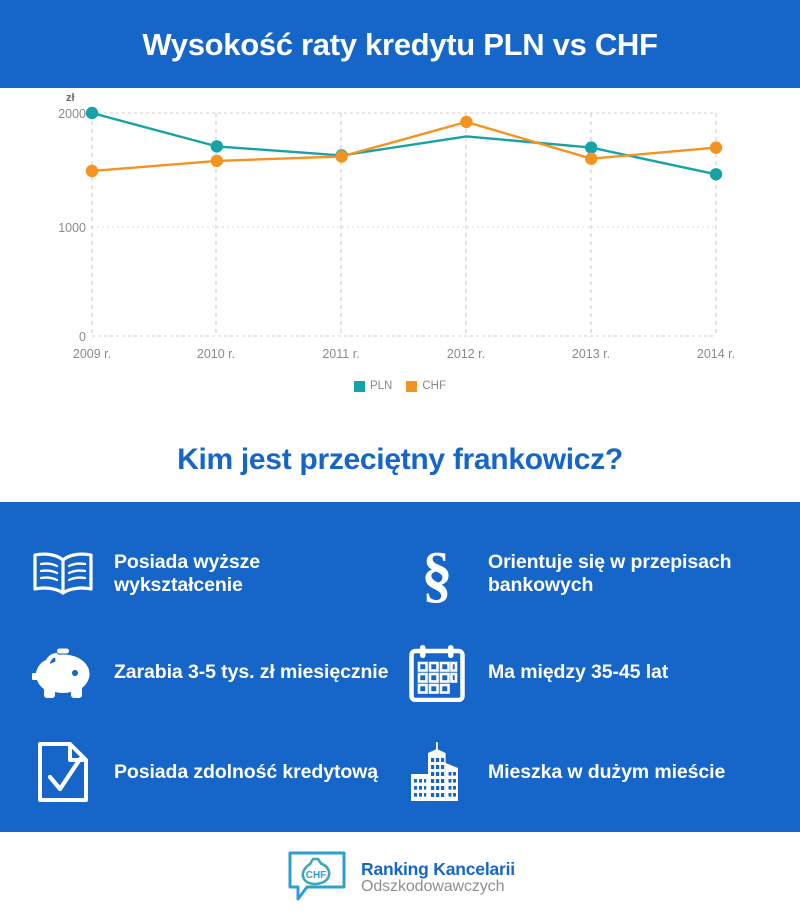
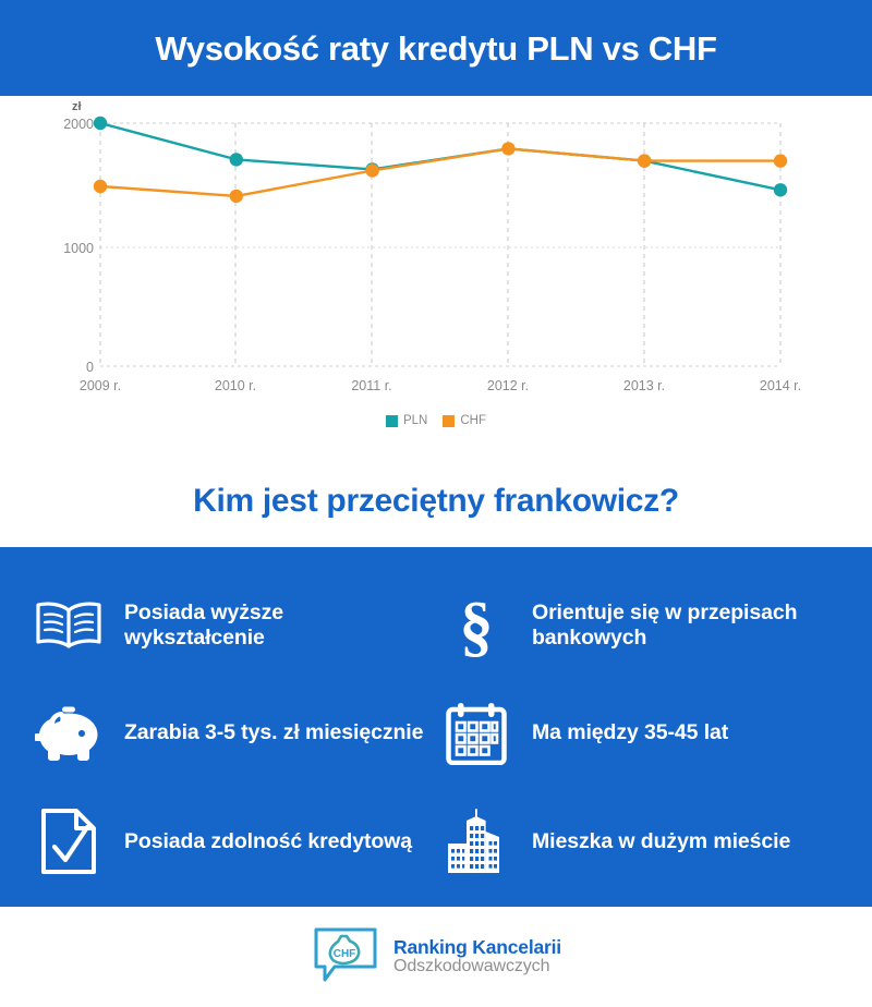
CHF/2010 r.: 1570 -> 1400
CHF/2012 r.: 1920 -> 1790
CHF/2013 r.: 1590 -> 1690
